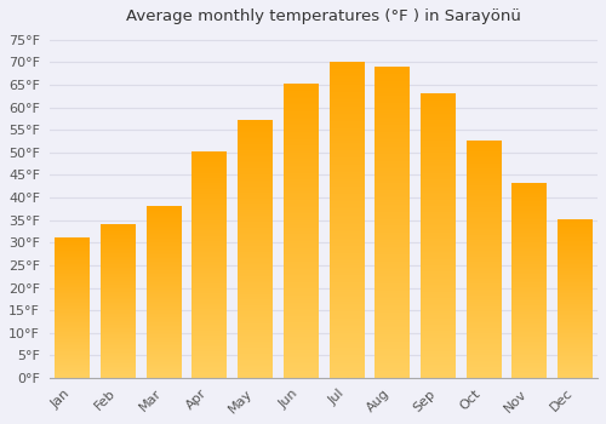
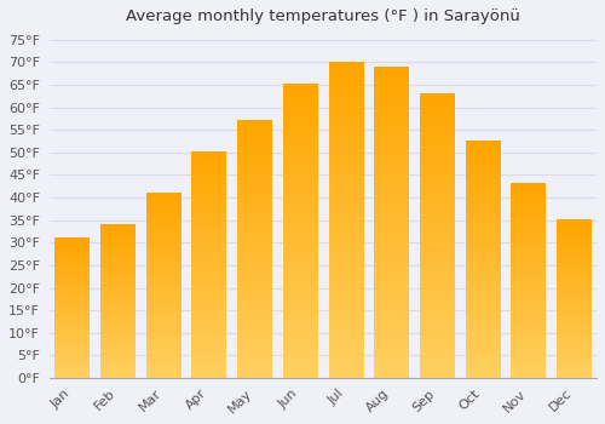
Mar: 38.0°F -> 41.0°F
